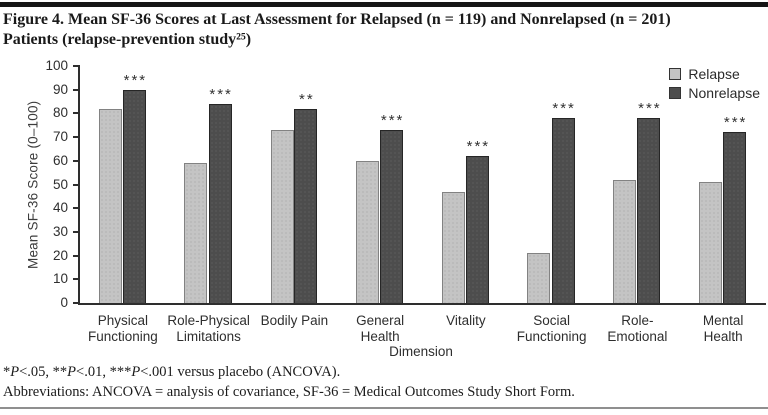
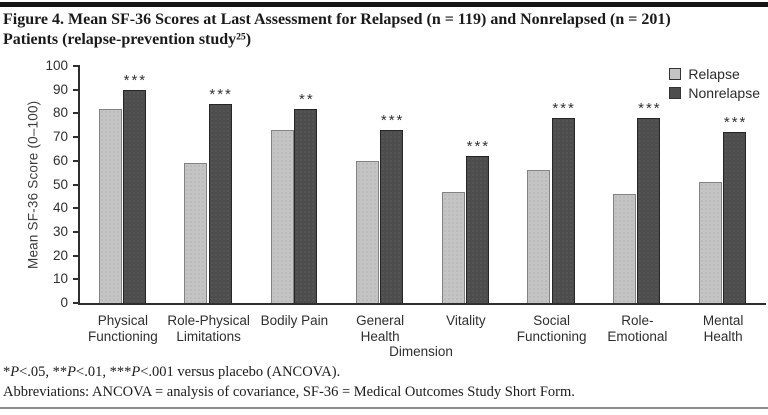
Relapse/Social Functioning: 21 -> 56
Relapse/Role-Emotional: 52 -> 46
